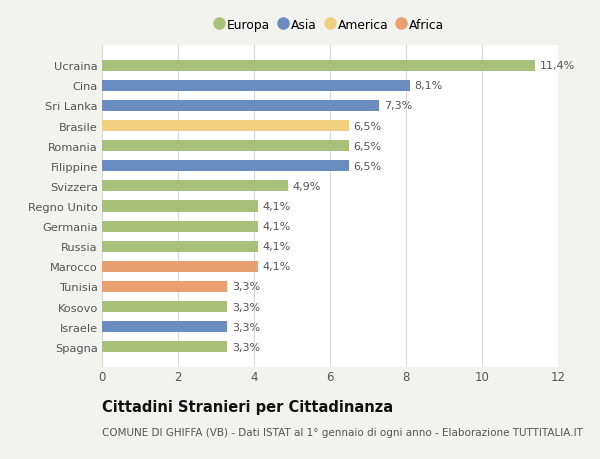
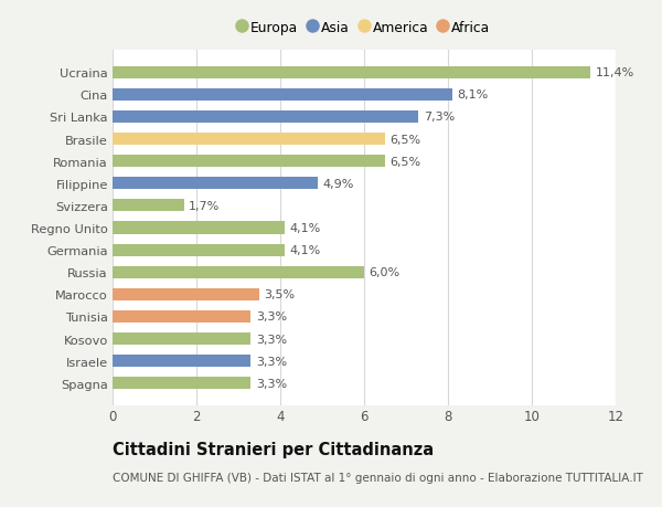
Filippine: 6,5% -> 4,9%
Svizzera: 4,9% -> 1,7%
Russia: 4,1% -> 6,0%
Marocco: 4,1% -> 3,5%
